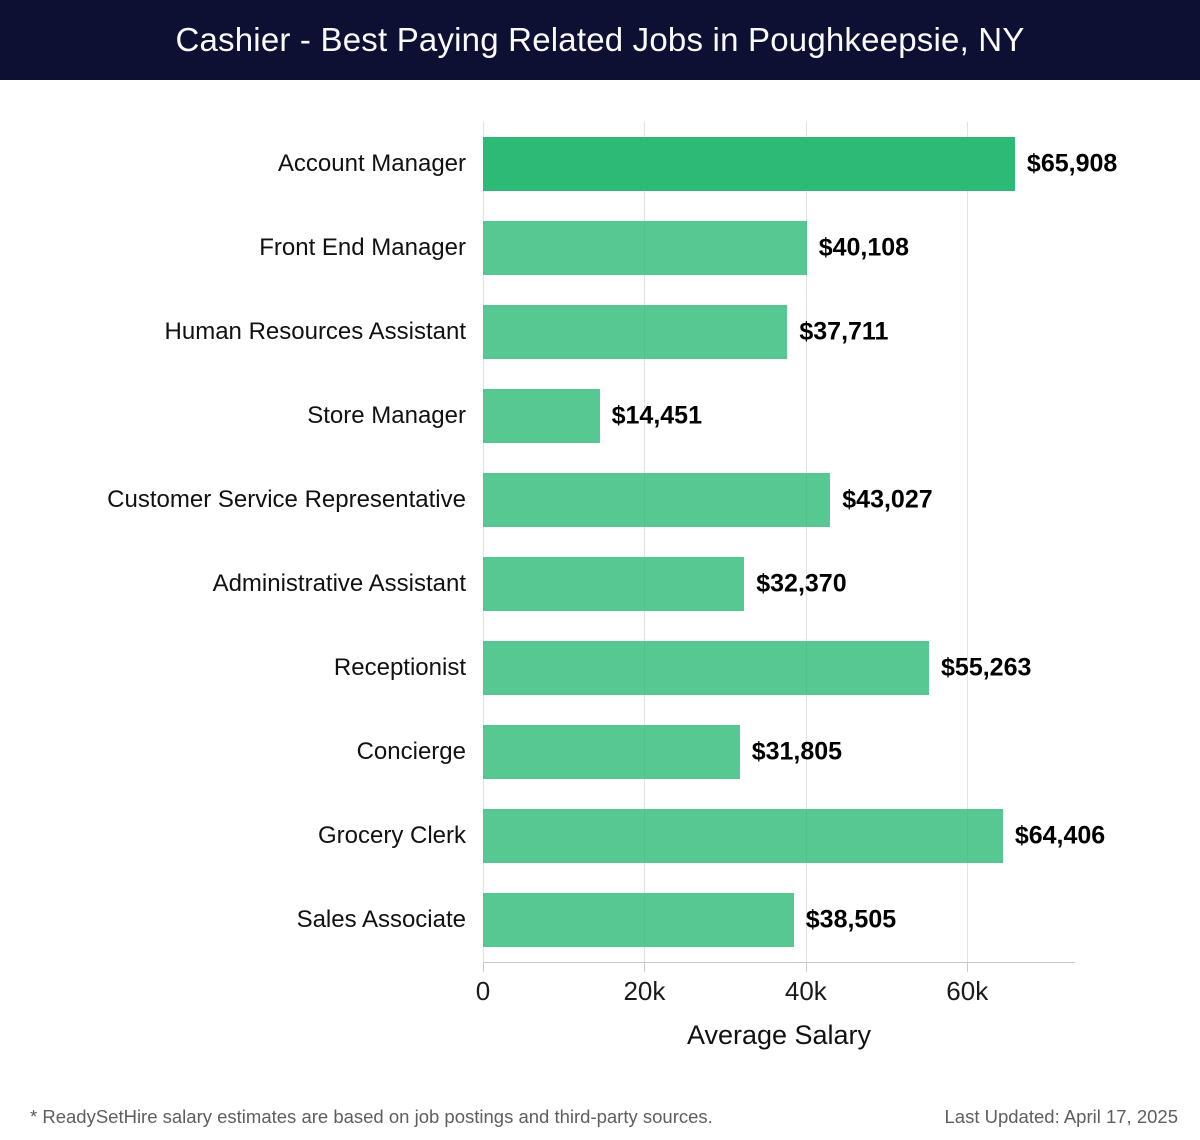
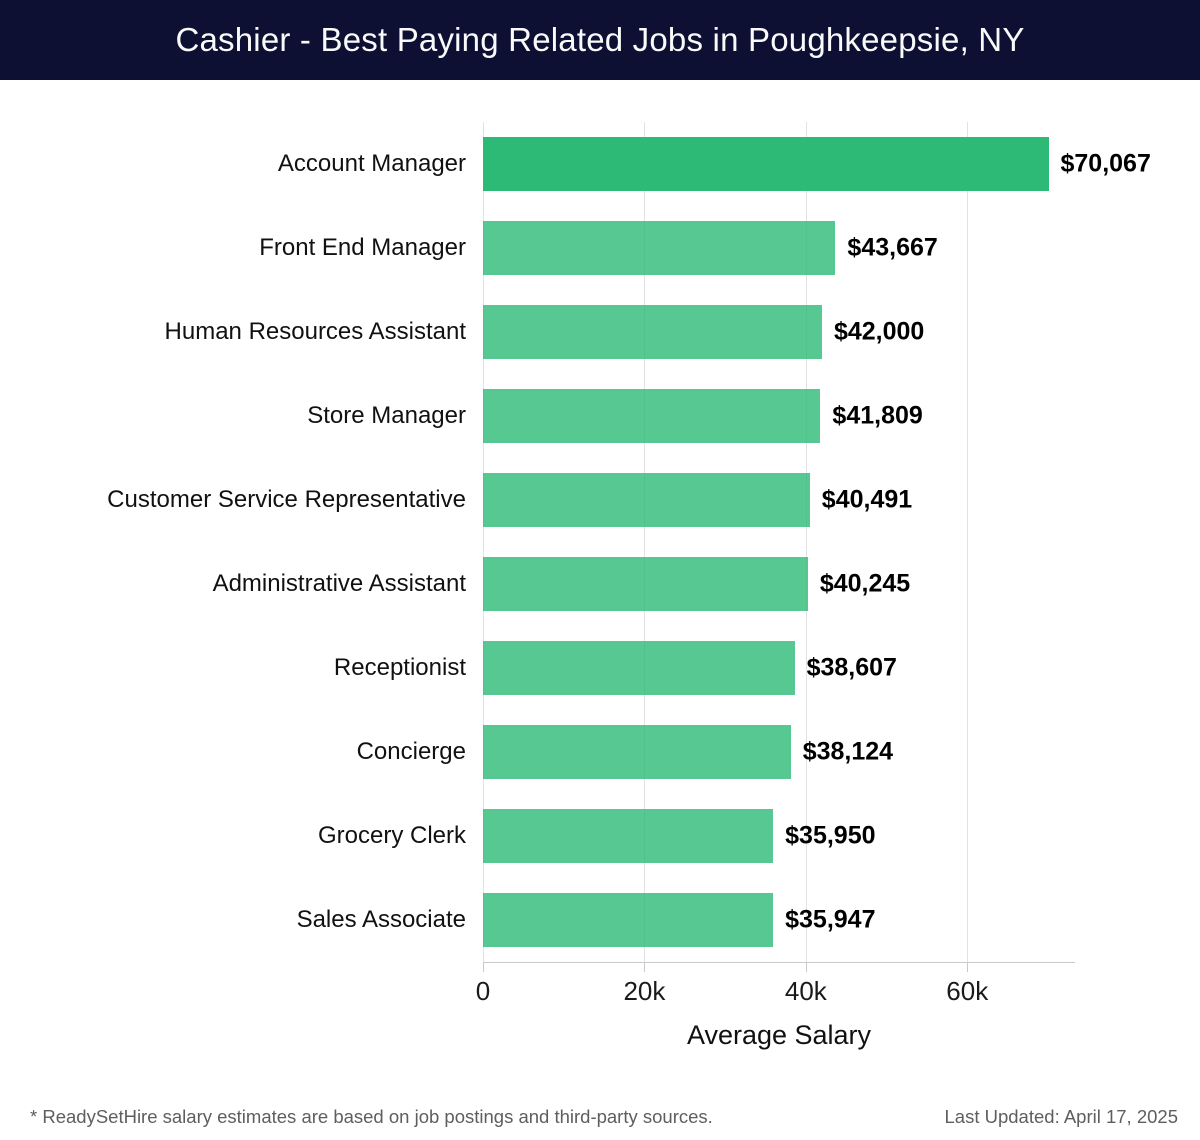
Account Manager: $65,908 -> $70,067
Front End Manager: $40,108 -> $43,667
Human Resources Assistant: $37,711 -> $42,000
Store Manager: $14,451 -> $41,809
Customer Service Representative: $43,027 -> $40,491
Administrative Assistant: $32,370 -> $40,245
Receptionist: $55,263 -> $38,607
Concierge: $31,805 -> $38,124
Grocery Clerk: $64,406 -> $35,950
Sales Associate: $38,505 -> $35,947
